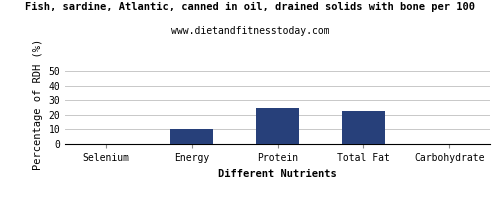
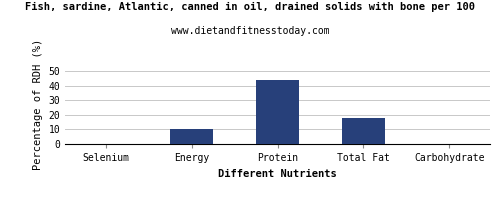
Protein: 25 -> 44
Total Fat: 23 -> 18
